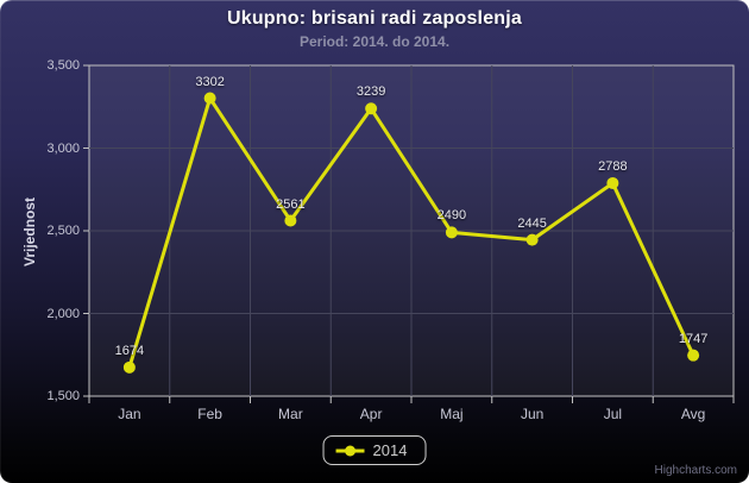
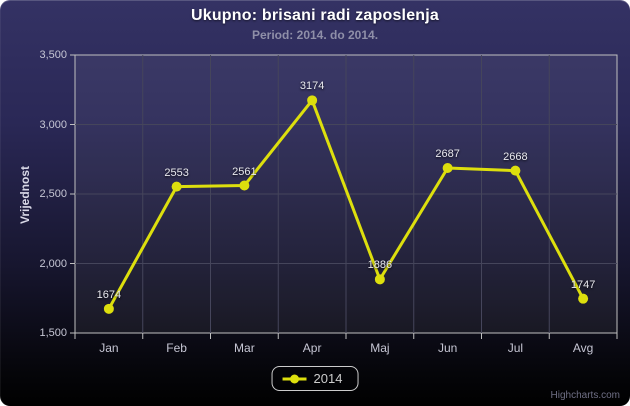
Feb: 3302 -> 2553
Apr: 3239 -> 3174
Maj: 2490 -> 1886
Jun: 2445 -> 2687
Jul: 2788 -> 2668
